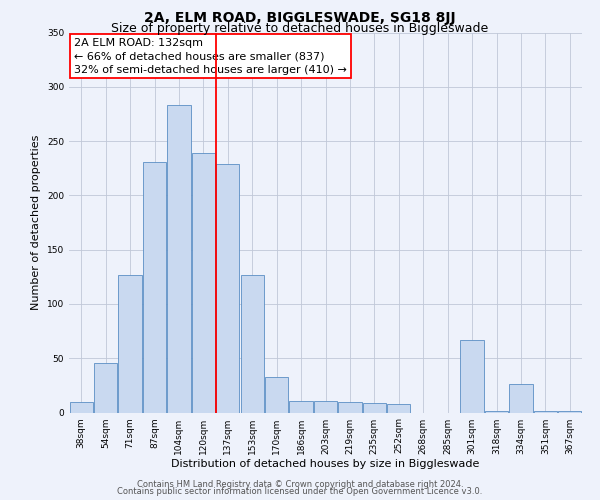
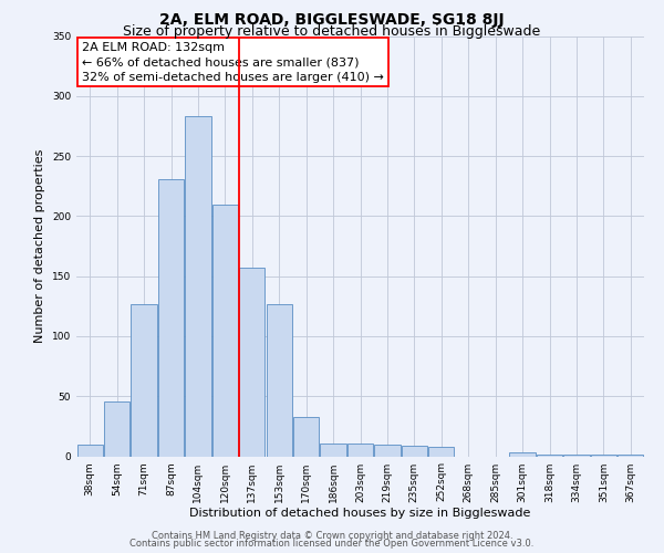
120sqm: 239 -> 210
137sqm: 229 -> 157
301sqm: 67 -> 3
334sqm: 26 -> 1
